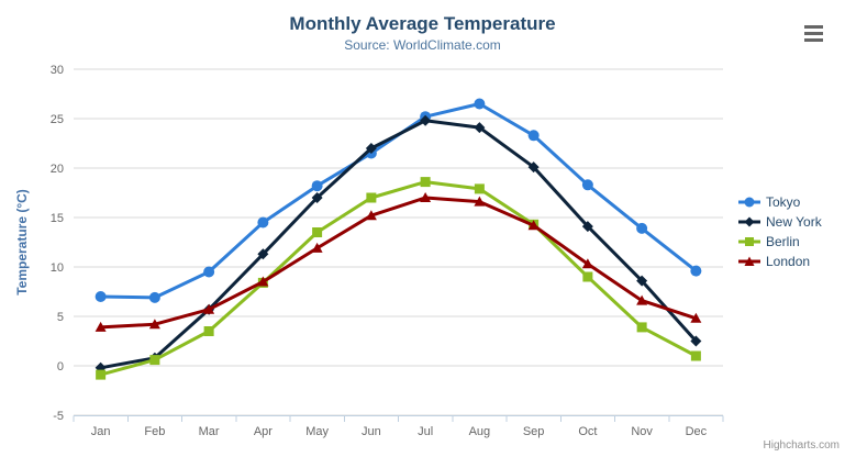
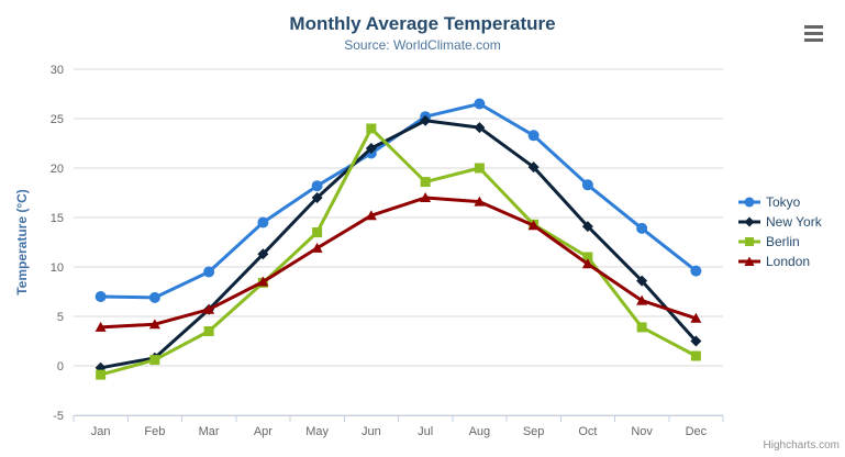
Berlin/Jun: 17 -> 24
Berlin/Aug: 18 -> 20
Berlin/Oct: 9 -> 11
